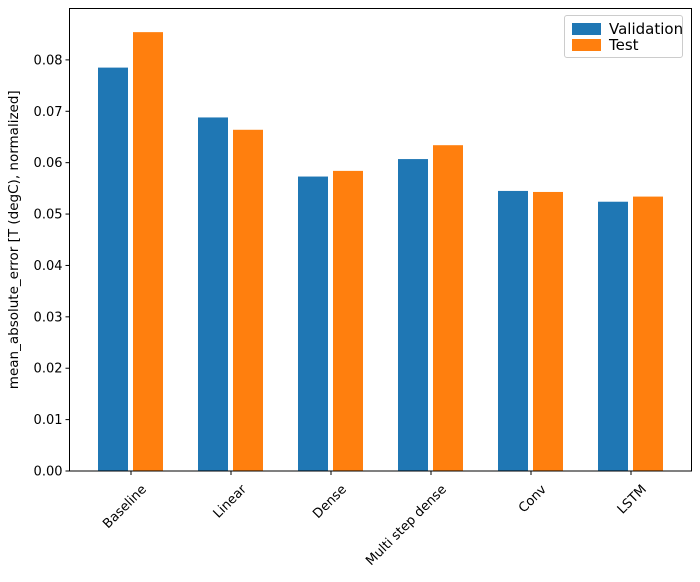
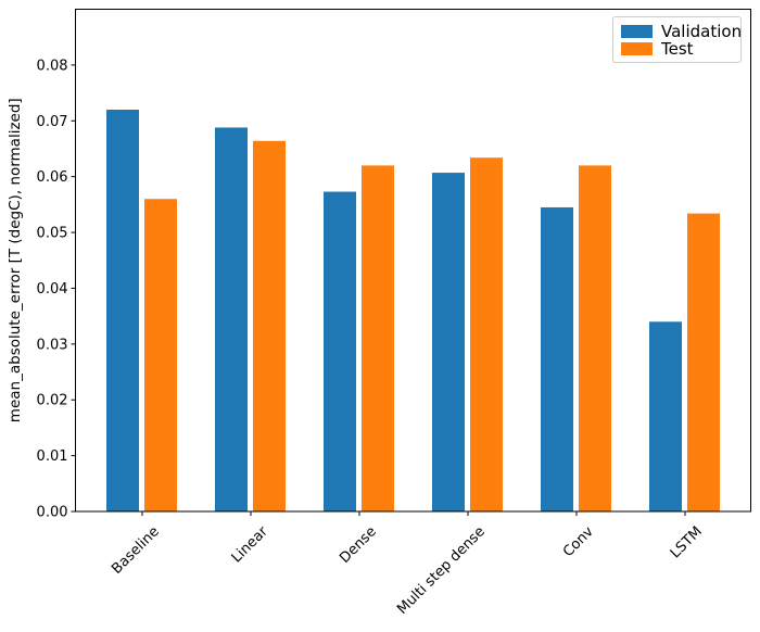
Validation/Baseline: 0.079 -> 0.072
Test/Baseline: 0.085 -> 0.056
Test/Dense: 0.058 -> 0.062
Test/Conv: 0.054 -> 0.062
Validation/LSTM: 0.052 -> 0.034
